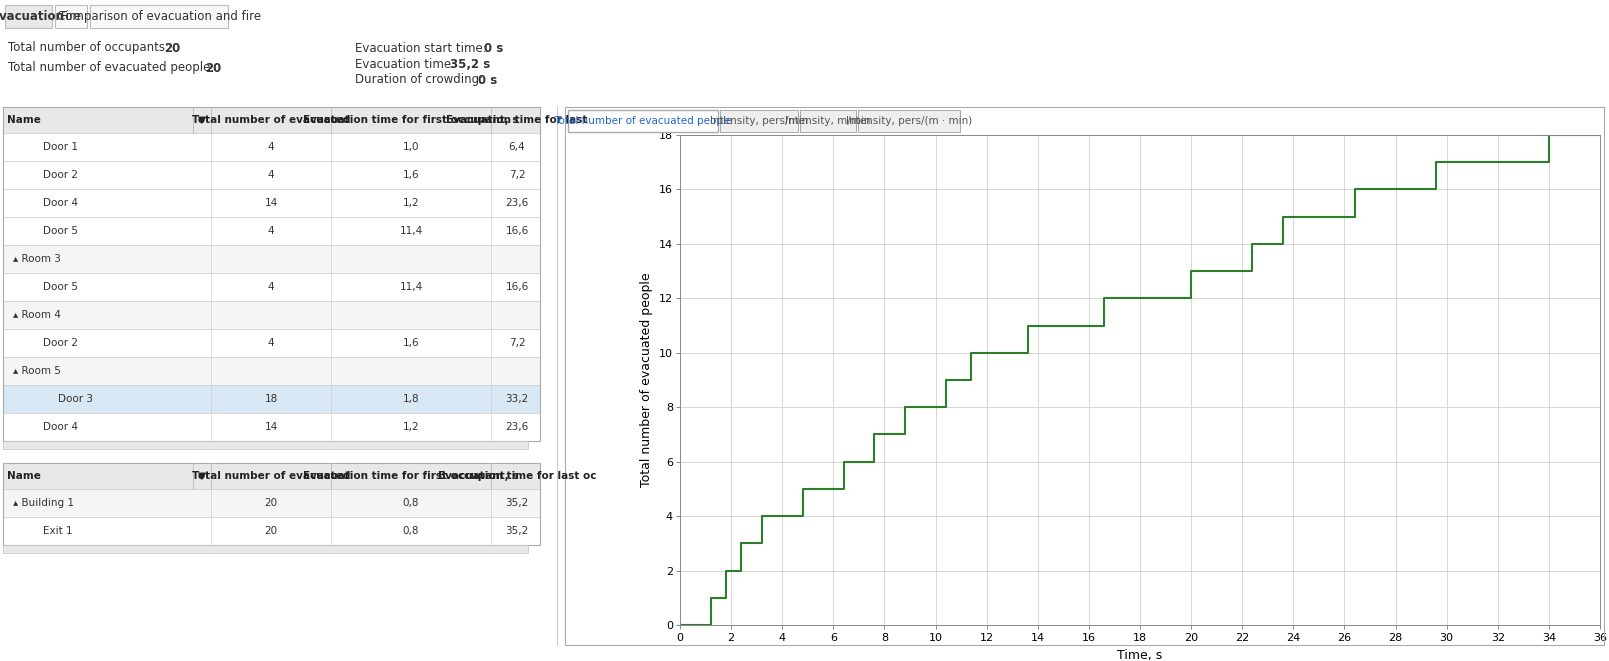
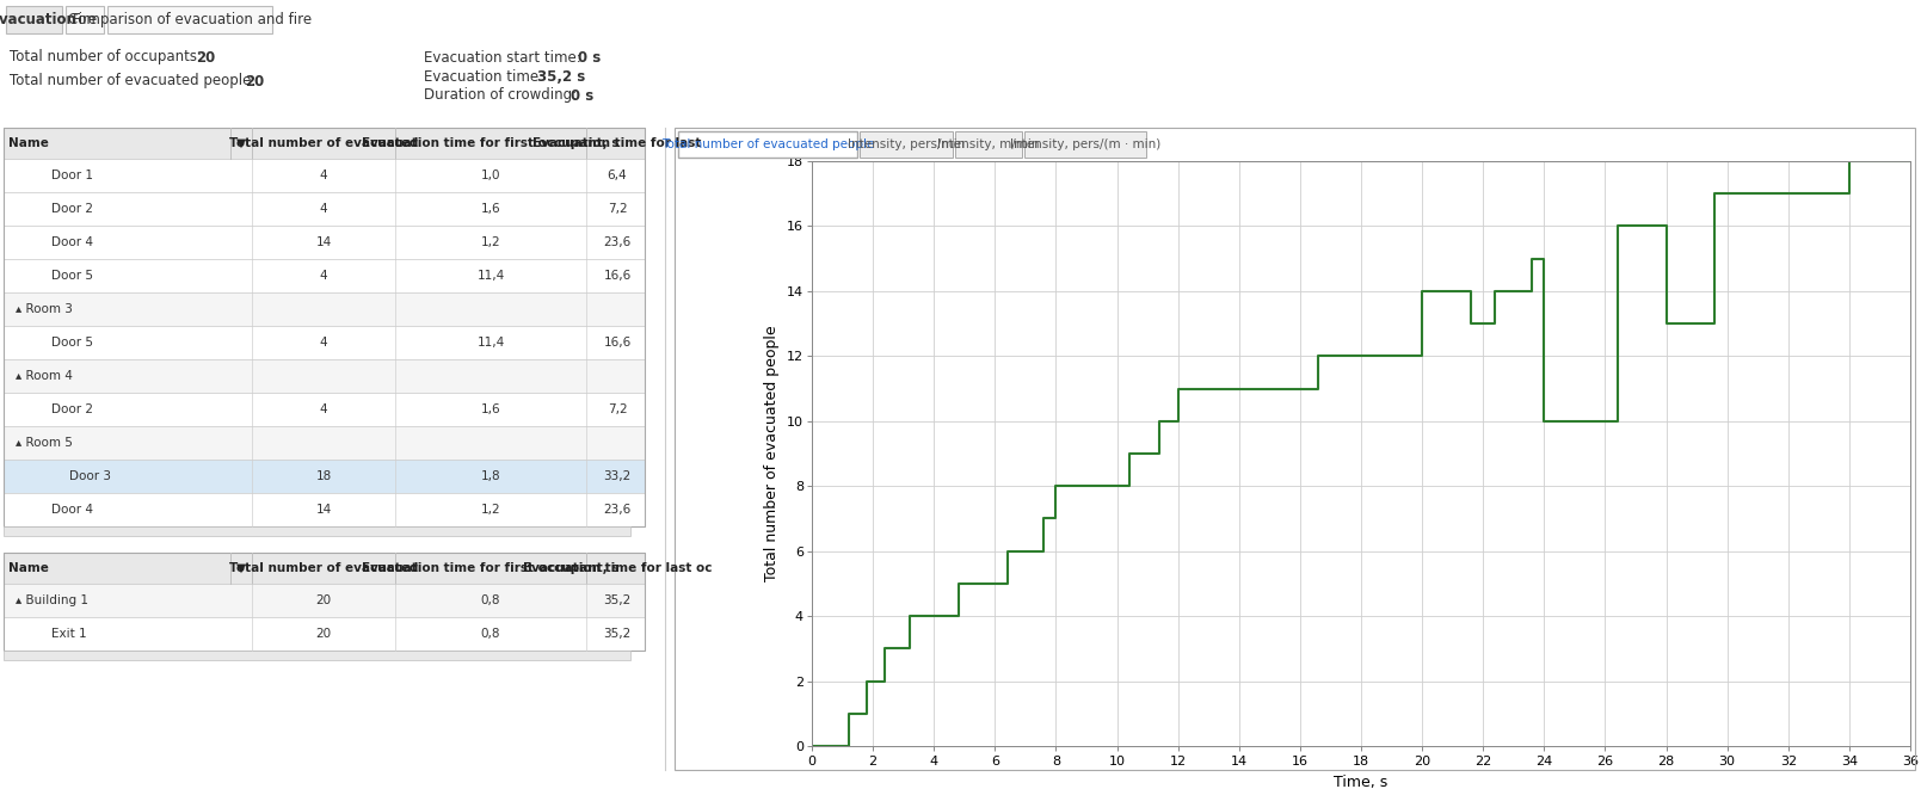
8: 7 -> 8
12: 10 -> 11
20: 13 -> 14
24: 15 -> 10
28: 16 -> 13
